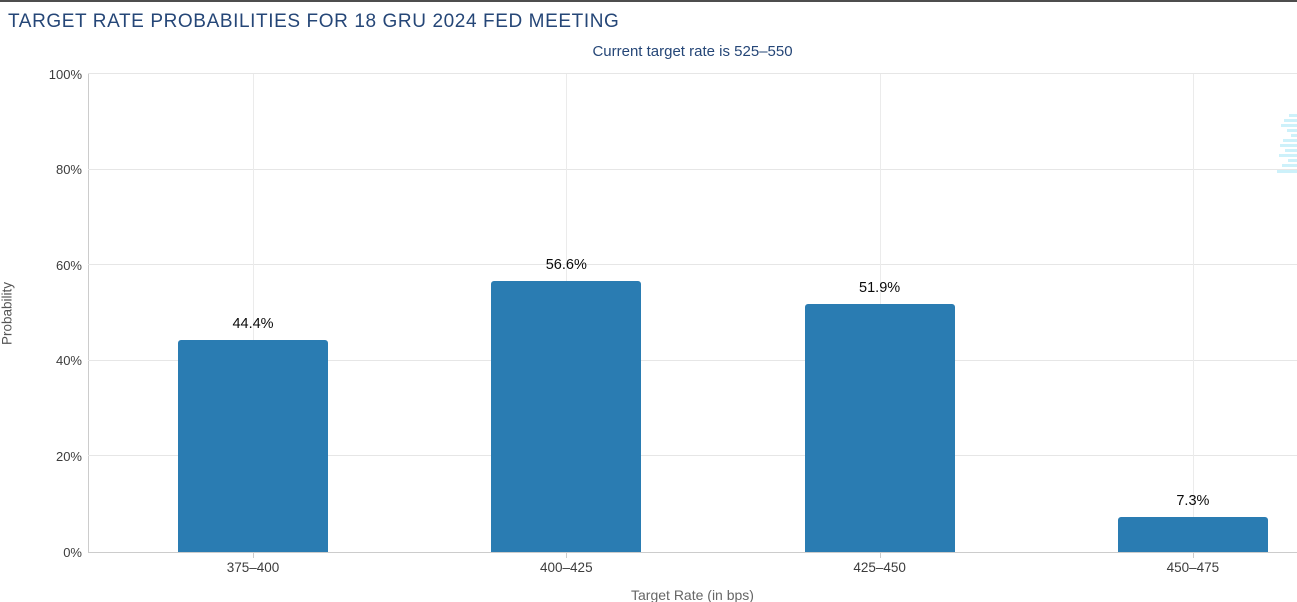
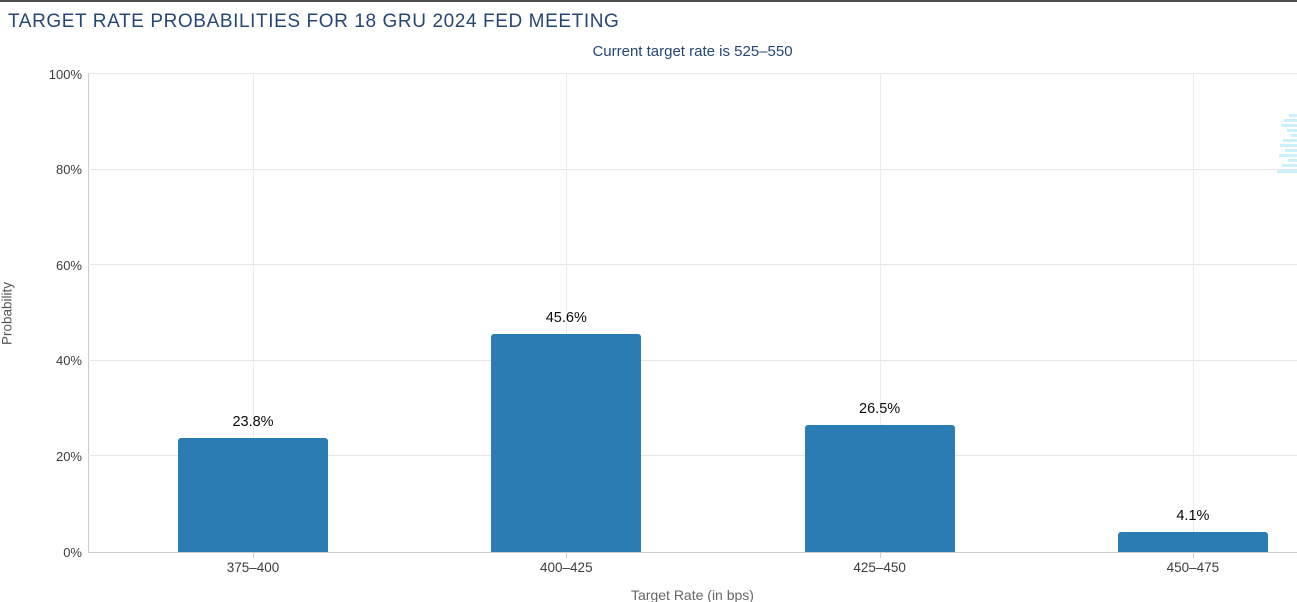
375–400: 44.4% -> 23.8%
400–425: 56.6% -> 45.6%
425–450: 51.9% -> 26.5%
450–475: 7.3% -> 4.1%
